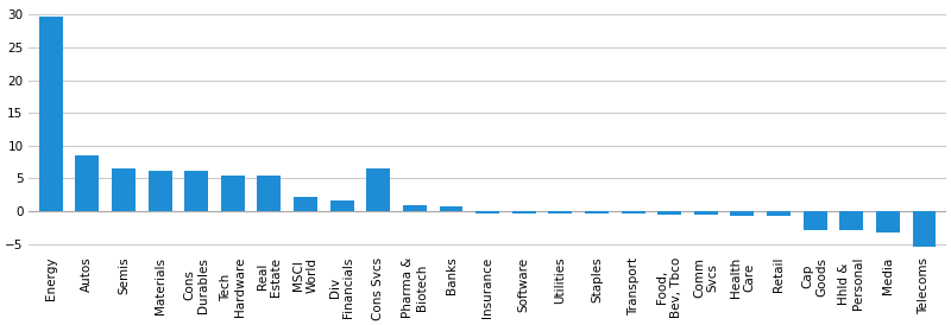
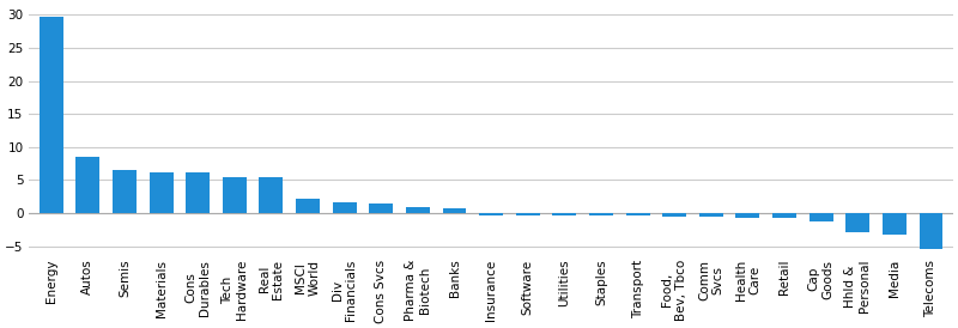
Cons Svcs: 6.6 -> 1.5
Cap Goods: -2.8 -> -1.3
